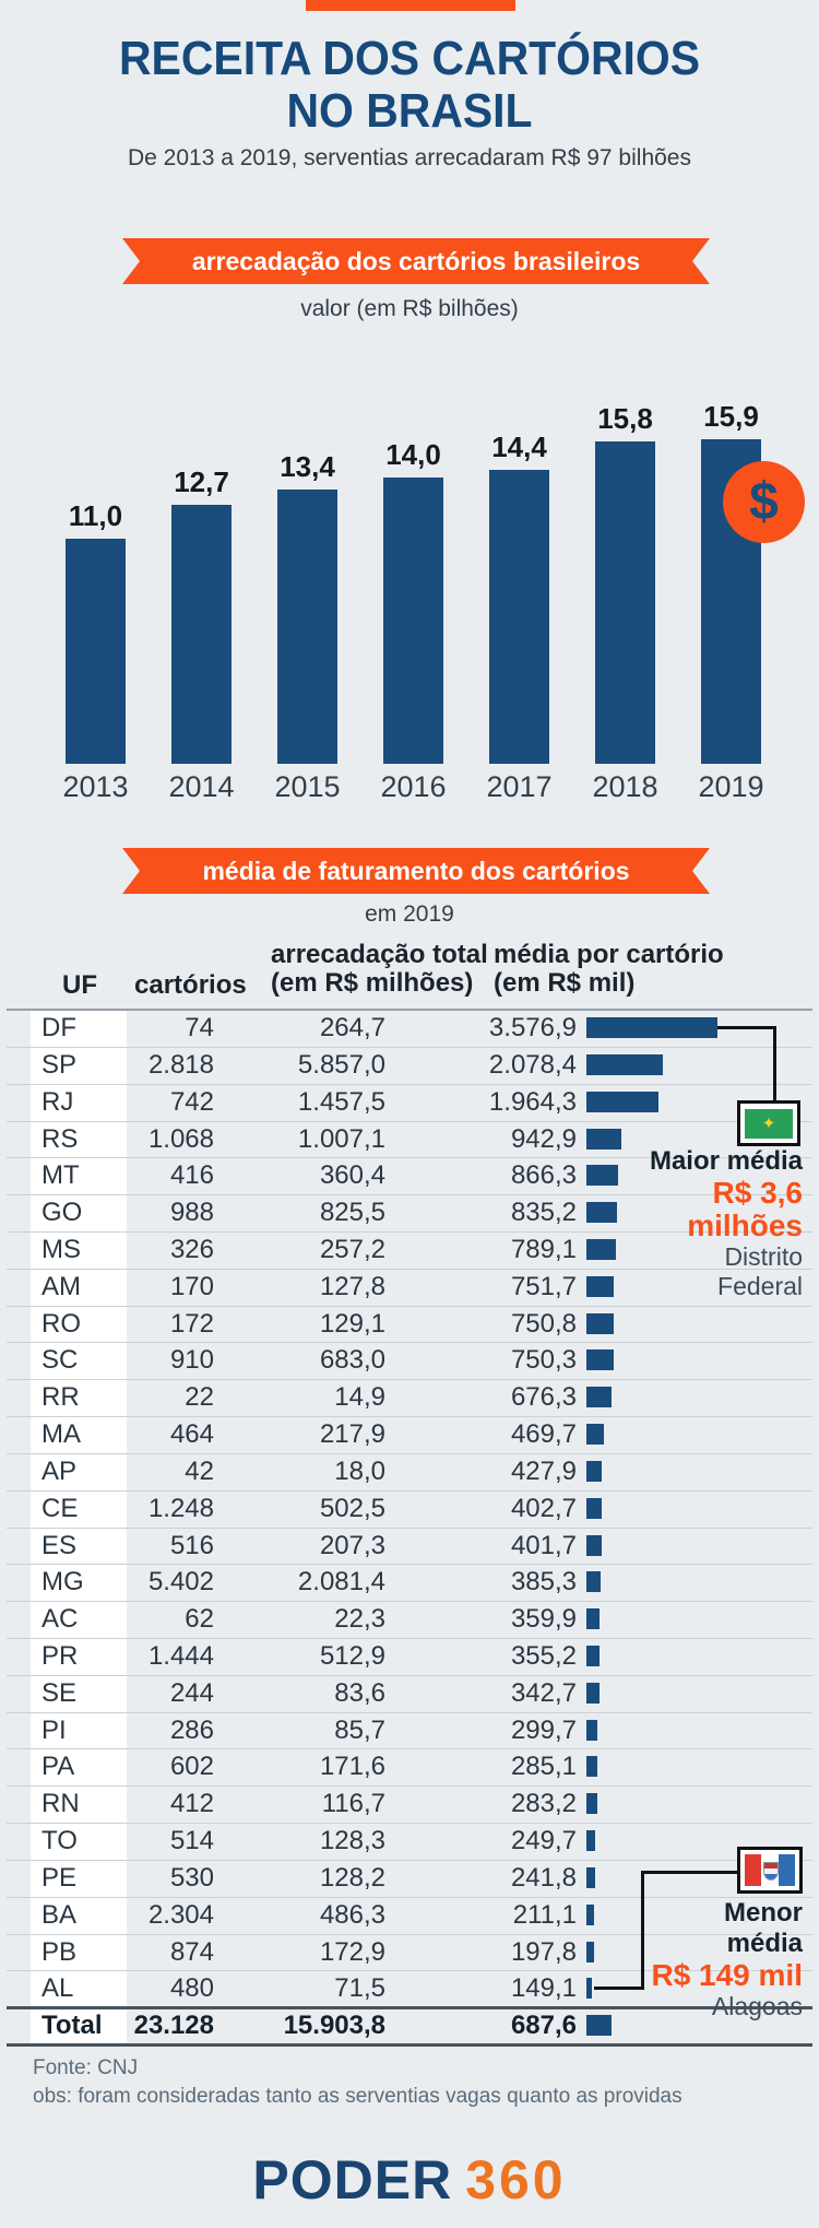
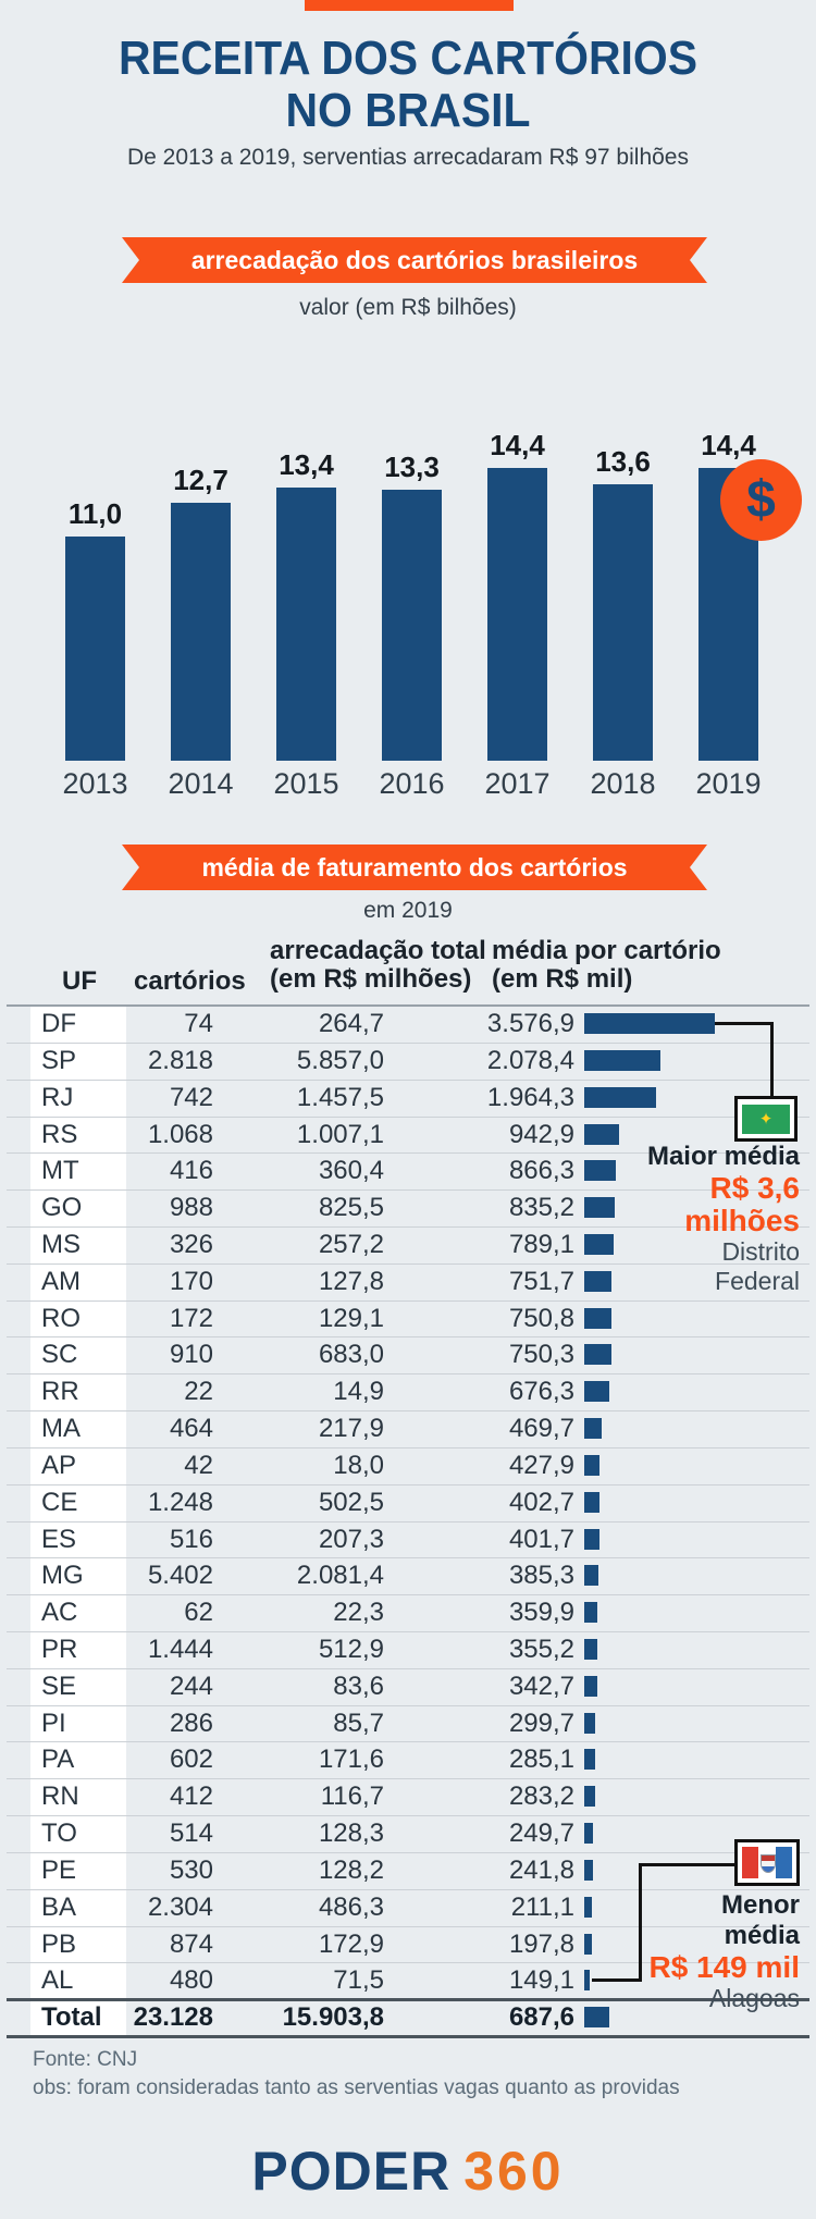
arrecadação dos cartórios brasileiros/2016: 14,0 -> 13,3
arrecadação dos cartórios brasileiros/2018: 15,8 -> 13,6
arrecadação dos cartórios brasileiros/2019: 15,9 -> 14,4
